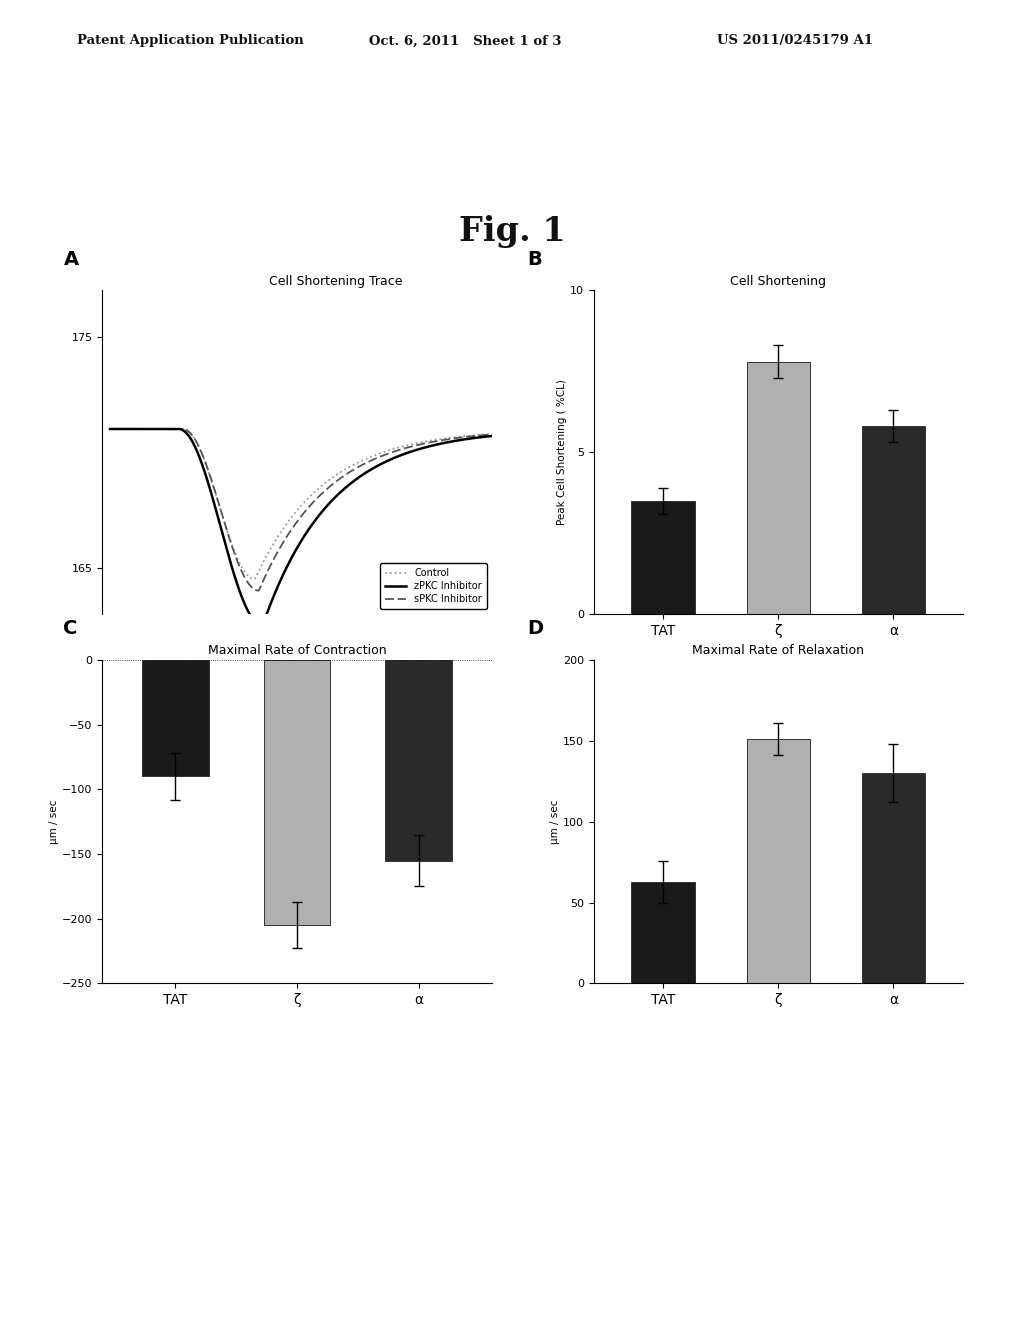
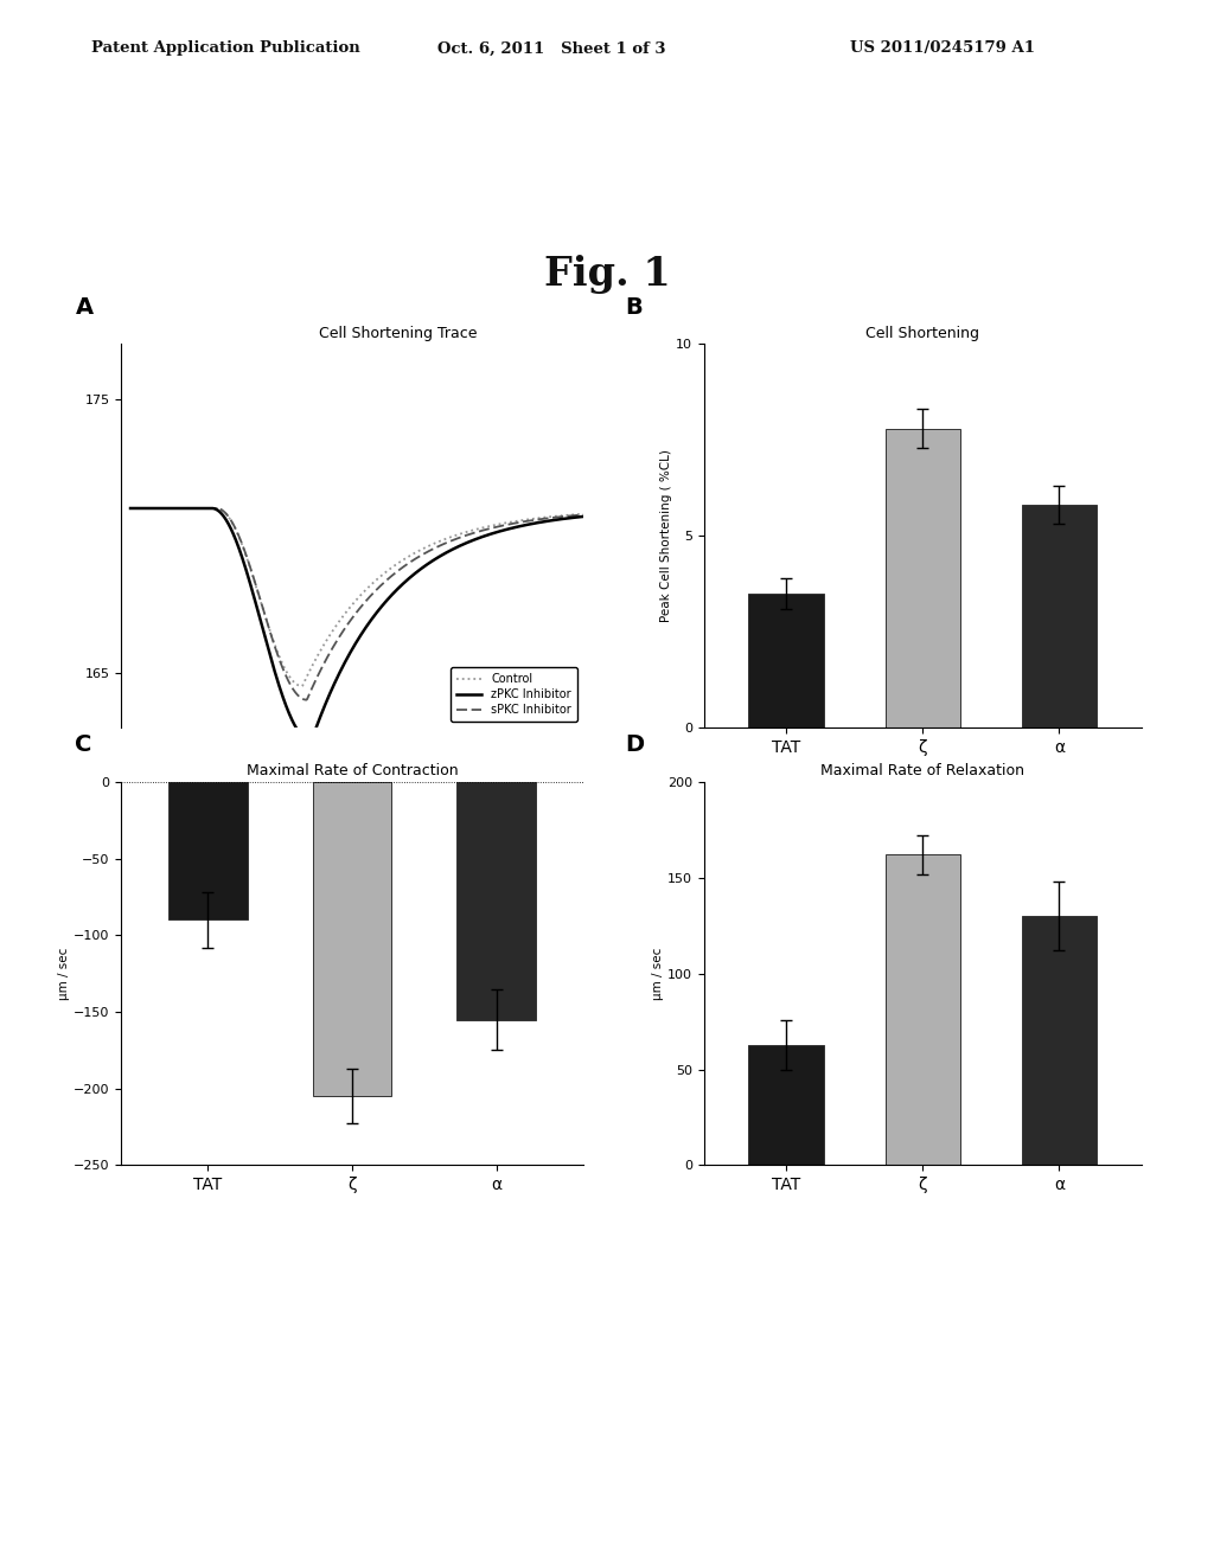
Maximal Rate of Relaxation/ζ: 151 -> 162
